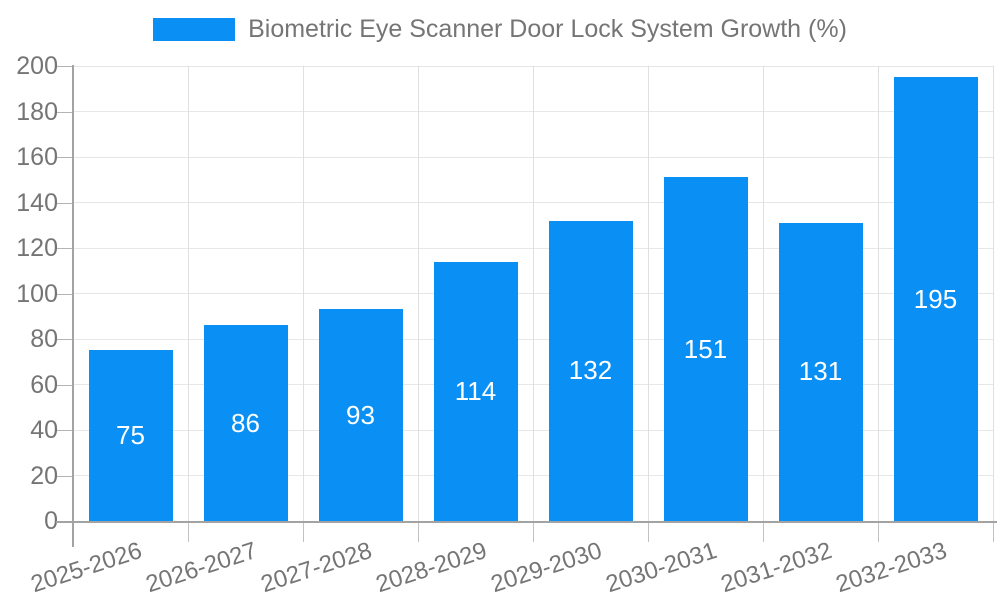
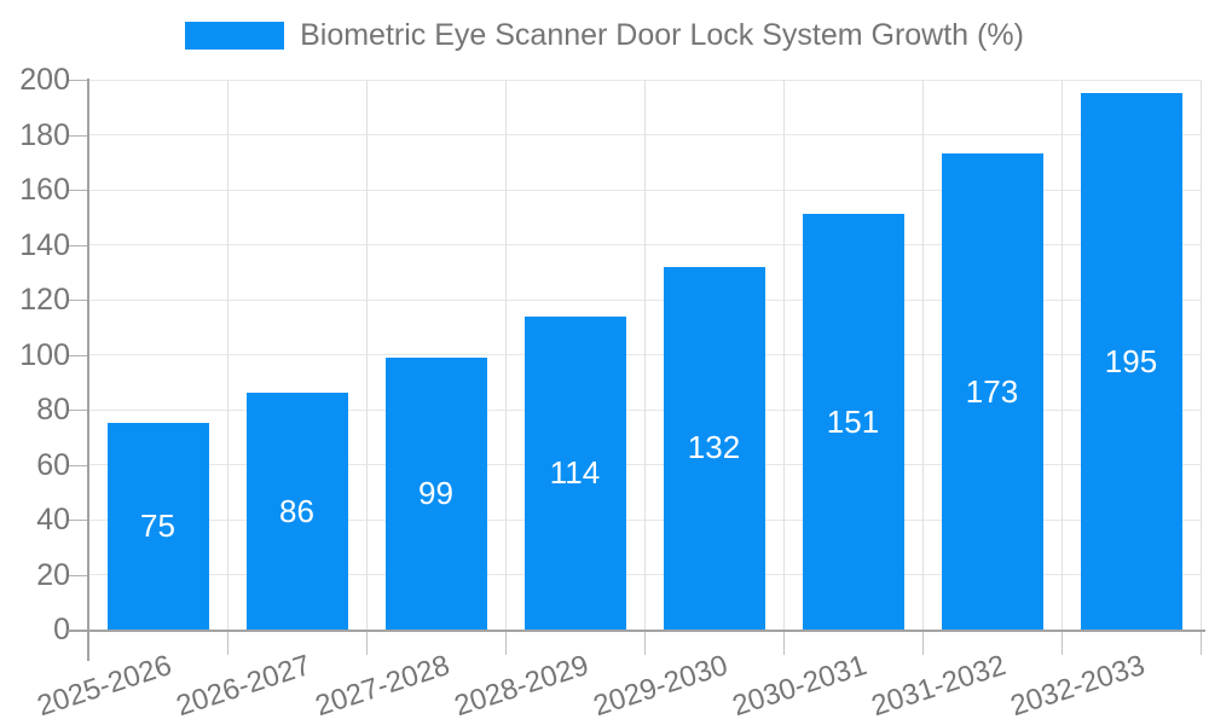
2027-2028: 93 -> 99
2031-2032: 131 -> 173
